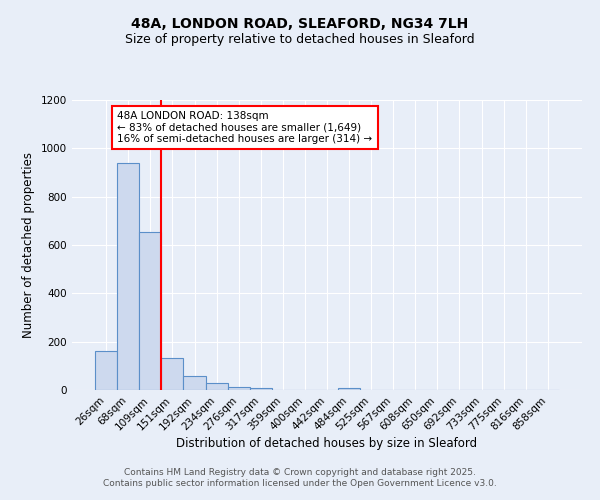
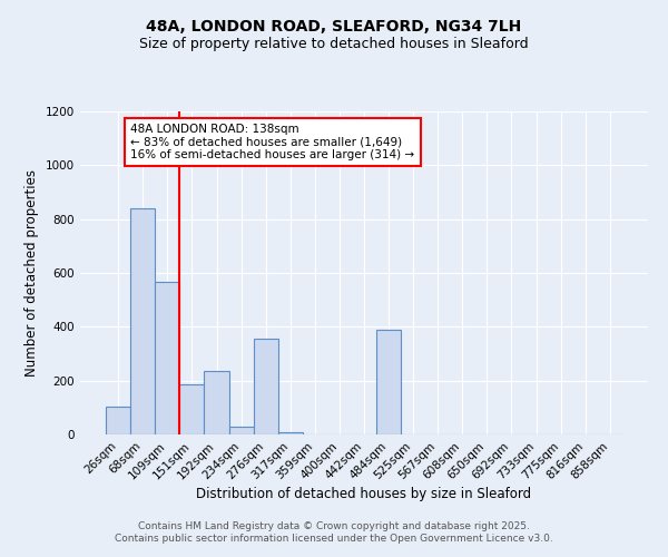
26sqm: 163 -> 105
68sqm: 940 -> 840
109sqm: 655 -> 565
151sqm: 132 -> 185
192sqm: 57 -> 235
276sqm: 12 -> 355
484sqm: 8 -> 390
